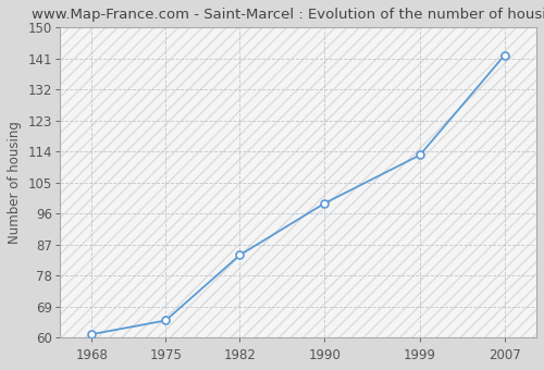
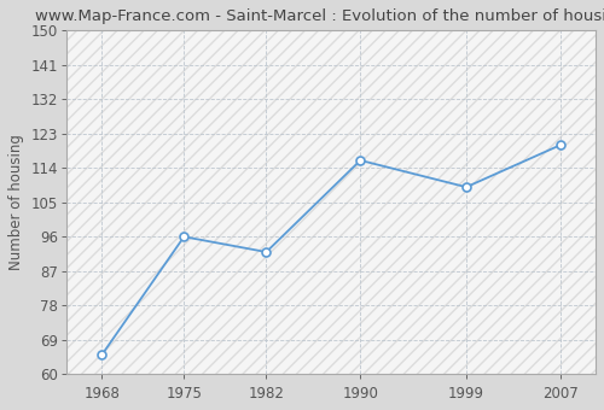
1968: 61 -> 65
1975: 65 -> 96
1982: 84 -> 92
1990: 99 -> 116
1999: 113 -> 109
2007: 142 -> 120
